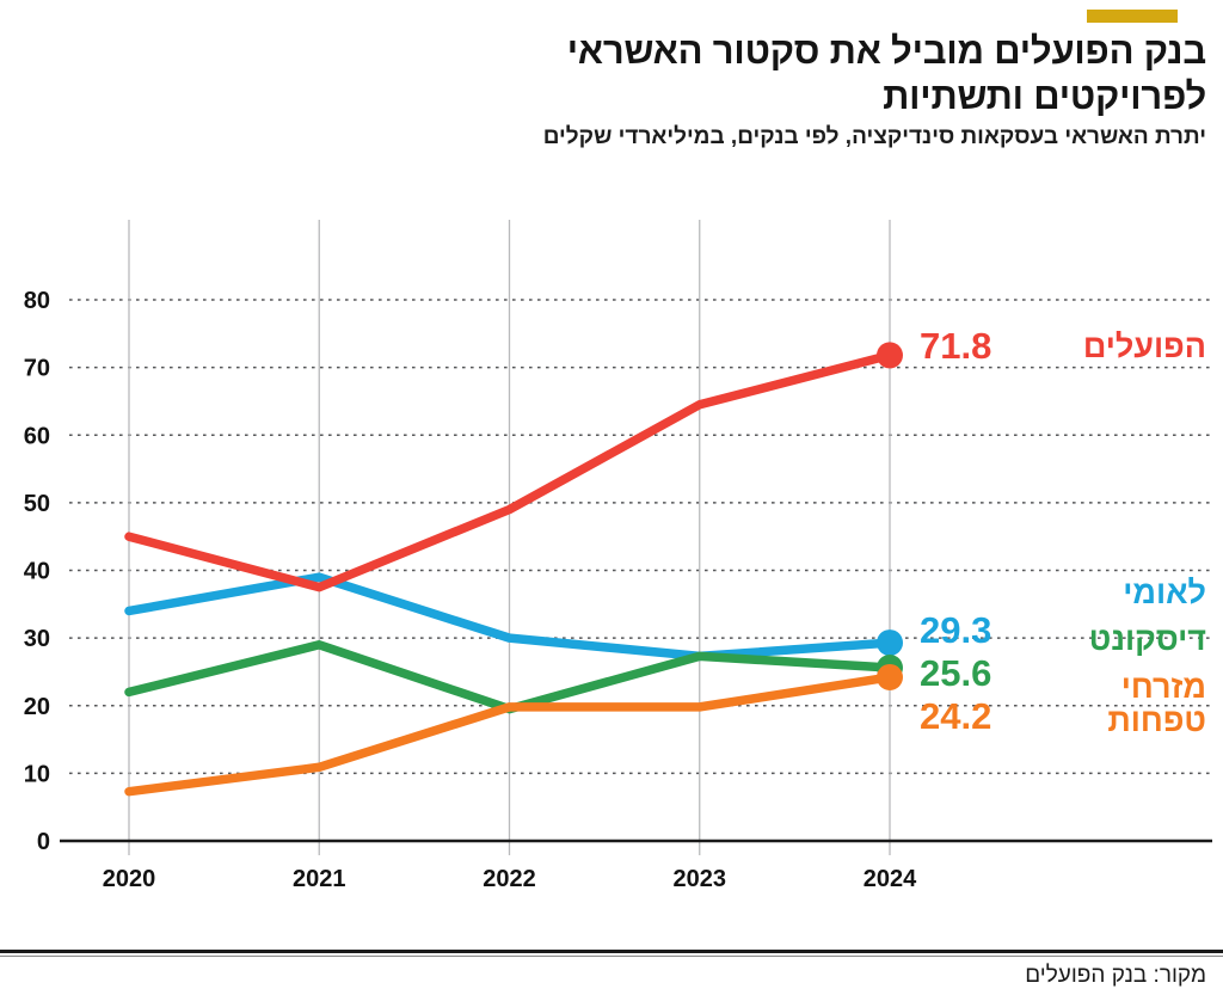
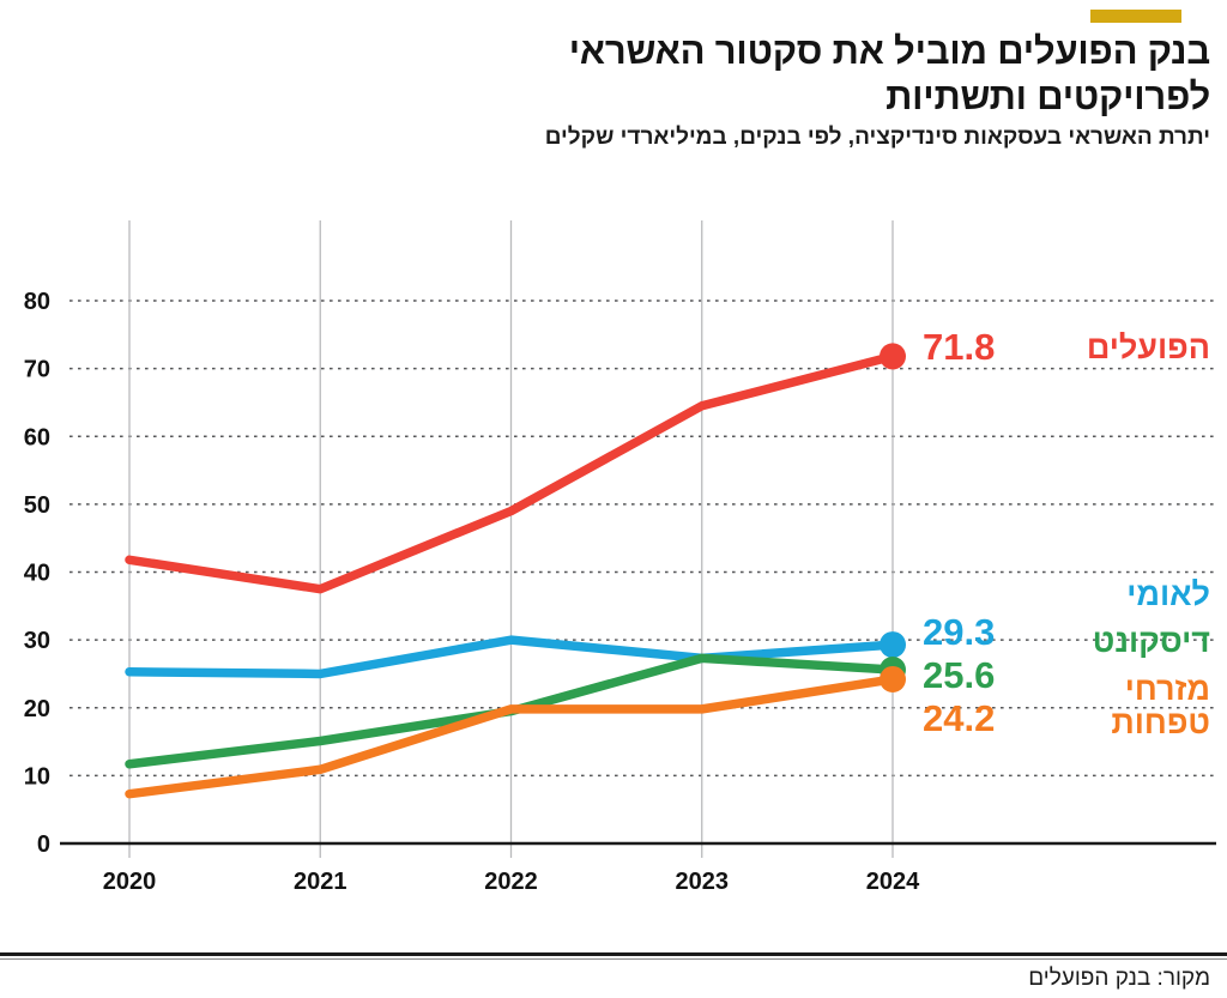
הפועלים/2020: 45 -> 42
לאומי/2020: 34 -> 25
דיסקונט/2020: 22 -> 12
לאומי/2021: 39 -> 25
דיסקונט/2021: 29 -> 15
